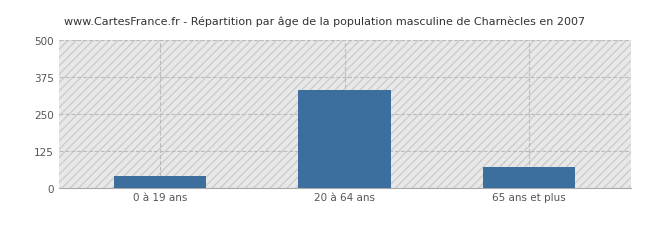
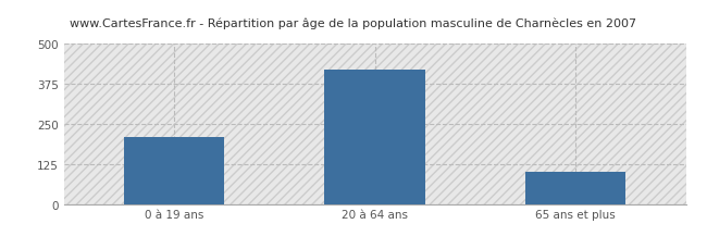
0 à 19 ans: 40 -> 210
20 à 64 ans: 330 -> 420
65 ans et plus: 70 -> 100
